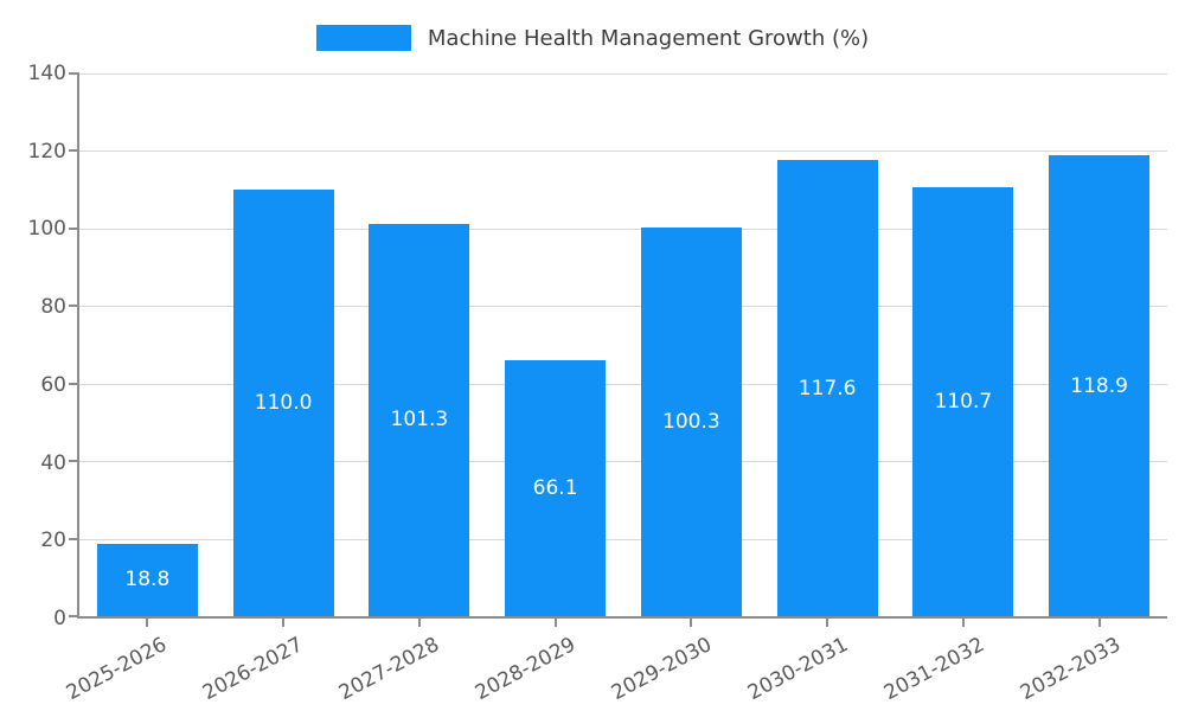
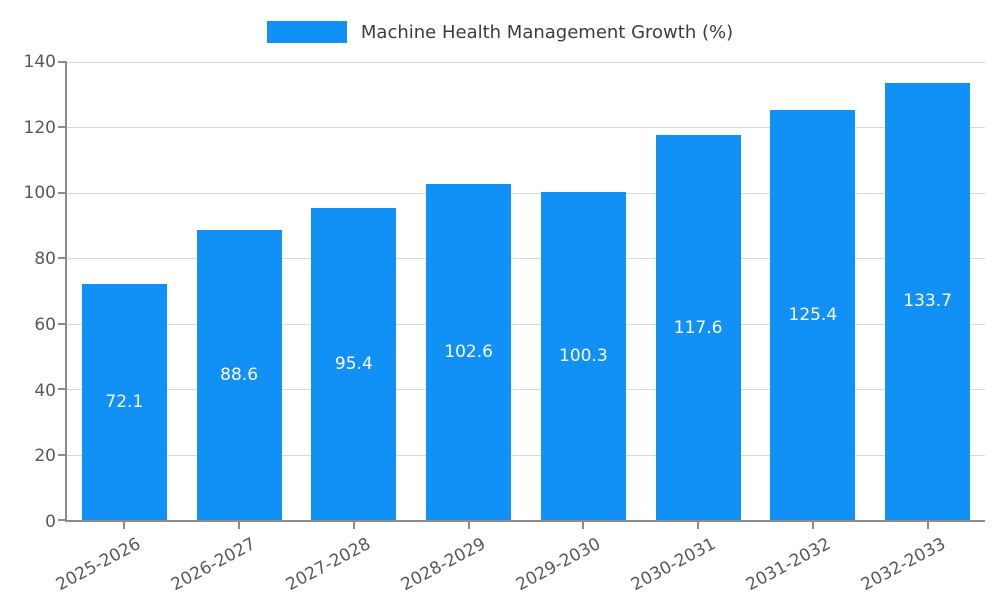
2025-2026: 18.8 -> 72.1
2026-2027: 110.0 -> 88.6
2027-2028: 101.3 -> 95.4
2028-2029: 66.1 -> 102.6
2031-2032: 110.7 -> 125.4
2032-2033: 118.9 -> 133.7
